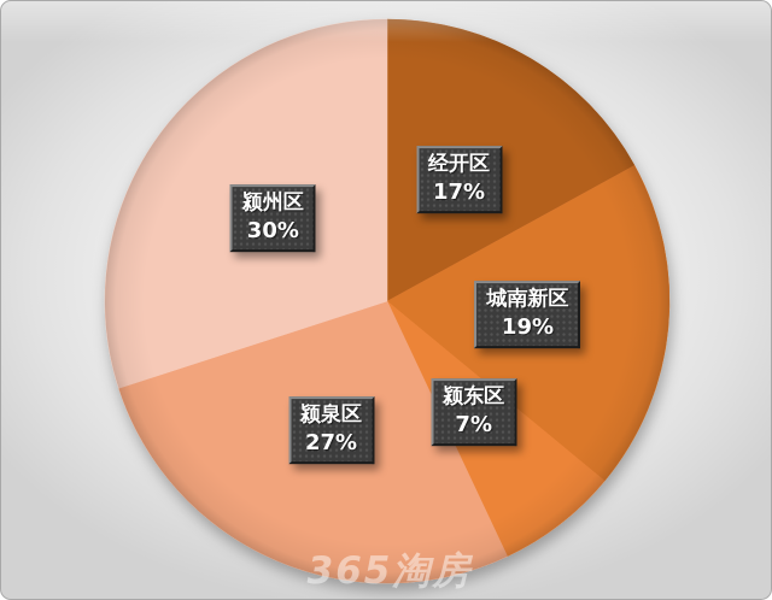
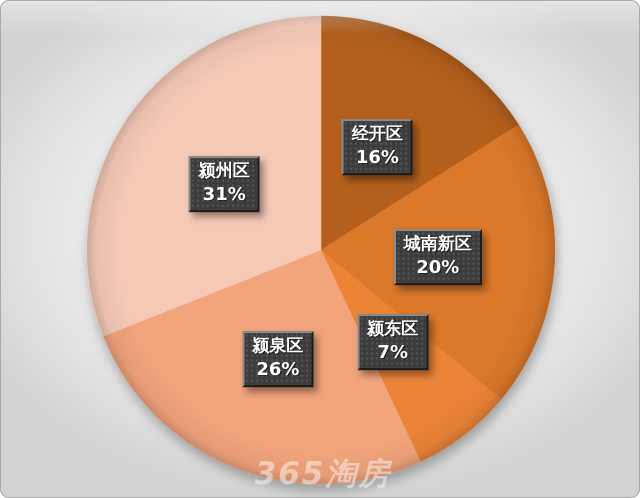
经开区: 17% -> 16%
城南新区: 19% -> 20%
颍泉区: 27% -> 26%
颍州区: 30% -> 31%
